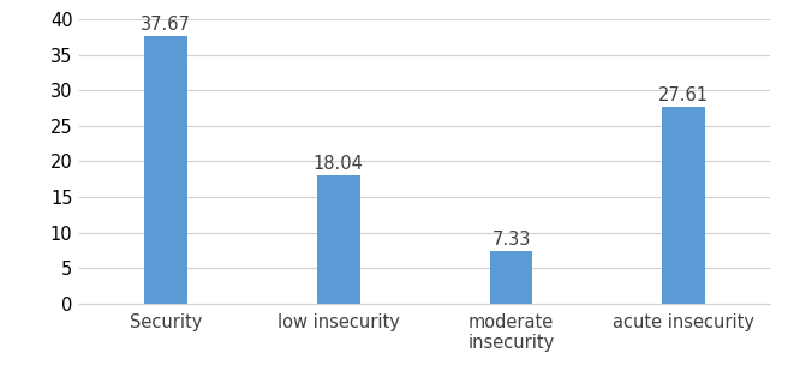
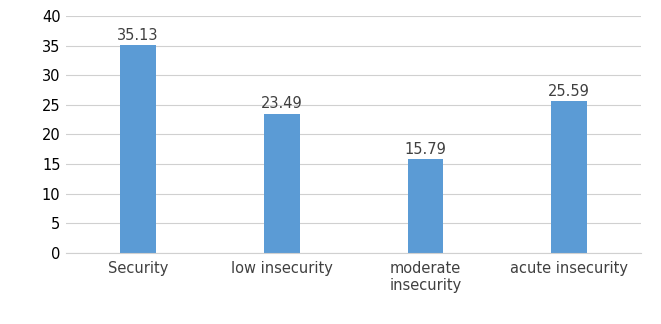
Security: 37.67 -> 35.13
low insecurity: 18.04 -> 23.49
moderate insecurity: 7.33 -> 15.79
acute insecurity: 27.61 -> 25.59
